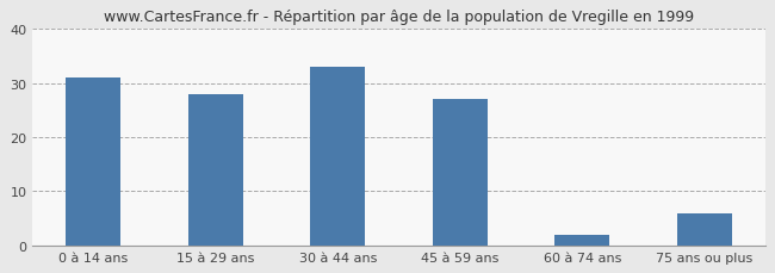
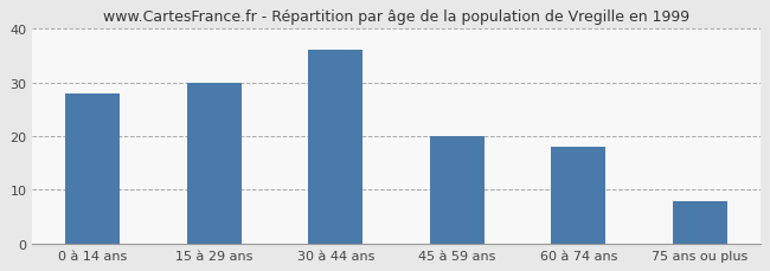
0 à 14 ans: 31 -> 28
15 à 29 ans: 28 -> 30
30 à 44 ans: 33 -> 36
45 à 59 ans: 27 -> 20
60 à 74 ans: 2 -> 18
75 ans ou plus: 6 -> 8
